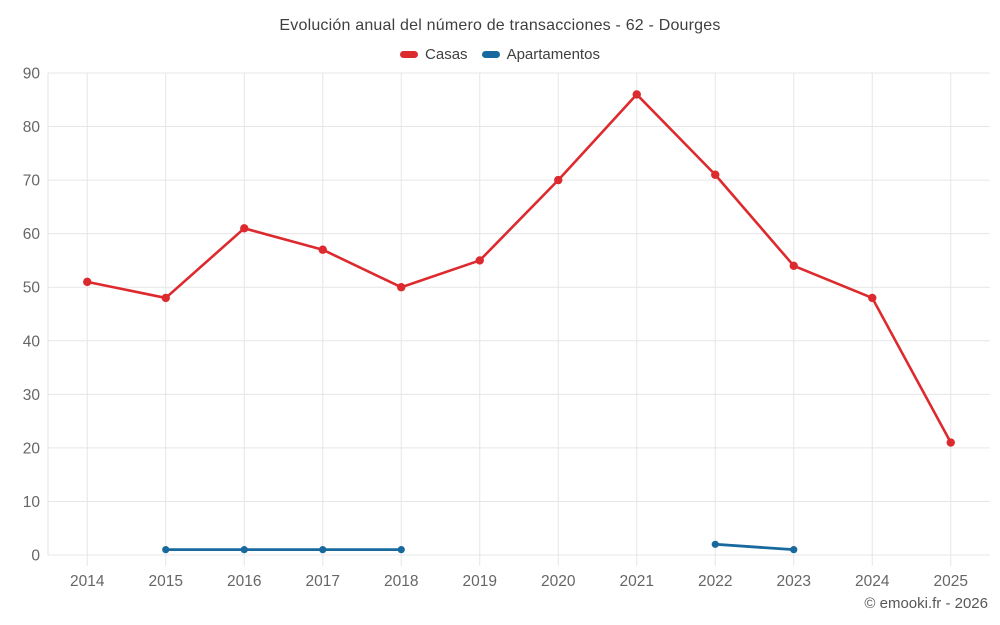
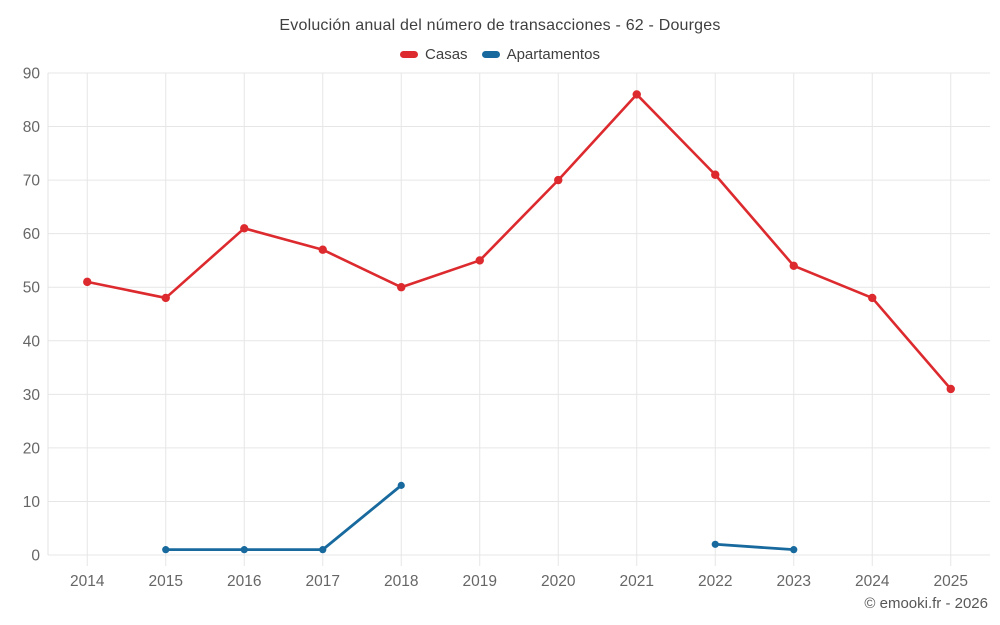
Apartamentos/2018: 1 -> 13
Casas/2025: 21 -> 31
